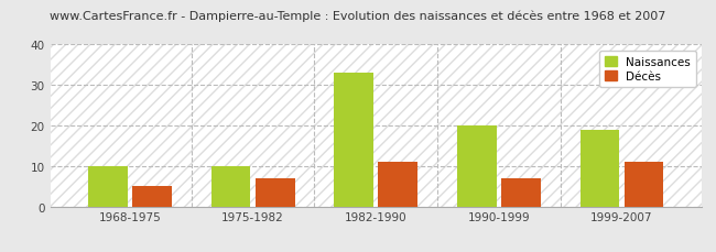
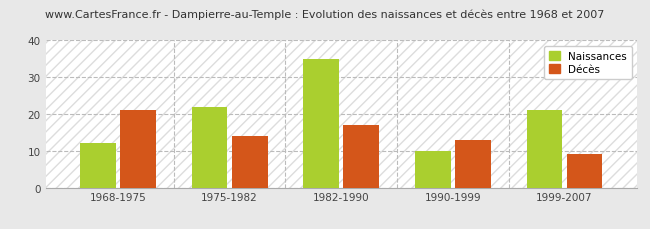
Naissances/1968-1975: 10 -> 12
Décès/1968-1975: 5 -> 21
Naissances/1975-1982: 10 -> 22
Décès/1975-1982: 7 -> 14
Naissances/1982-1990: 33 -> 35
Décès/1982-1990: 11 -> 17
Naissances/1990-1999: 20 -> 10
Décès/1990-1999: 7 -> 13
Naissances/1999-2007: 19 -> 21
Décès/1999-2007: 11 -> 9
